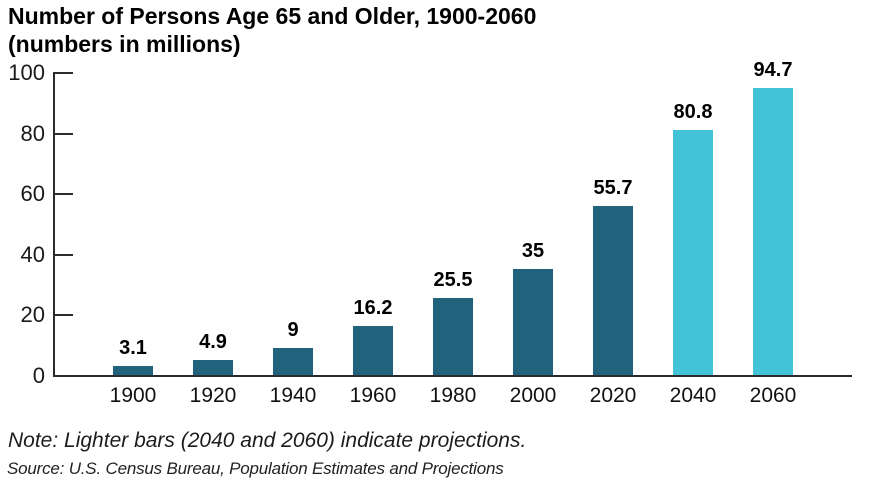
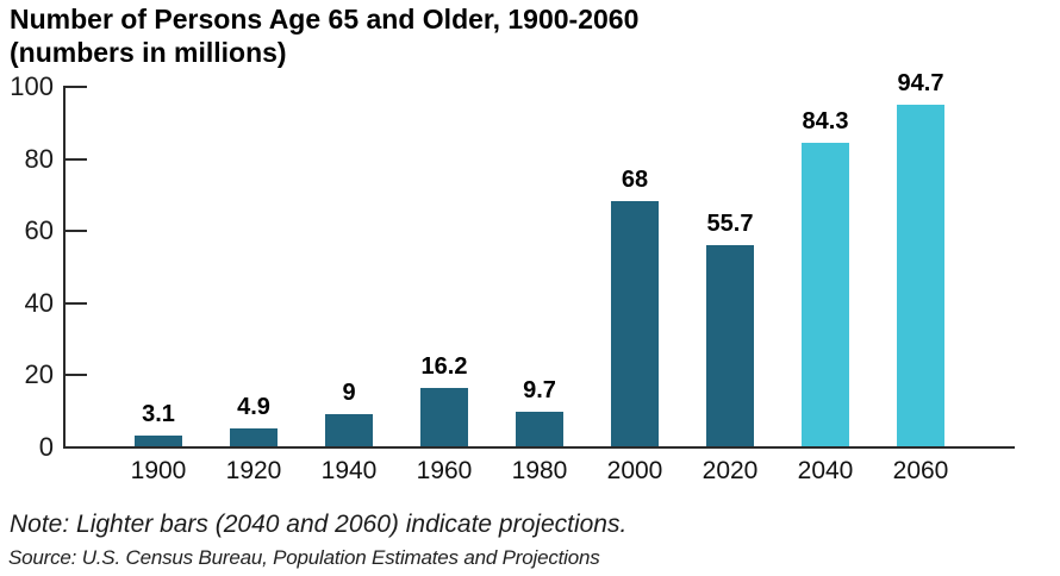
1980: 25.5 -> 9.7
2000: 35 -> 68
2040: 80.8 -> 84.3
